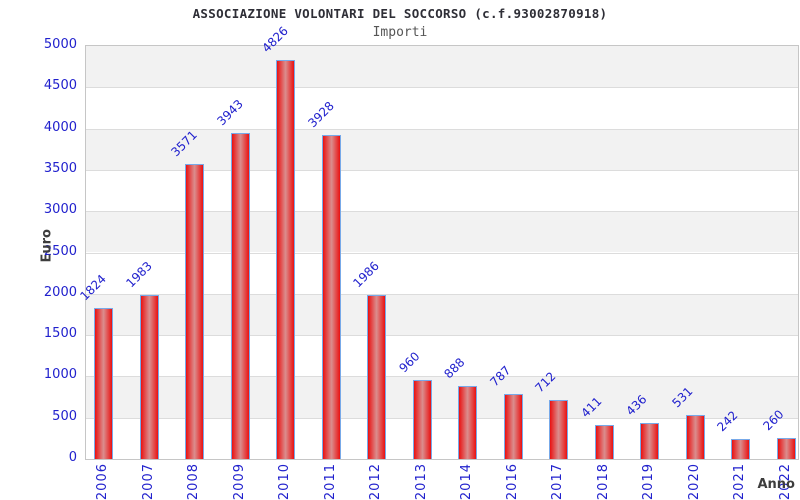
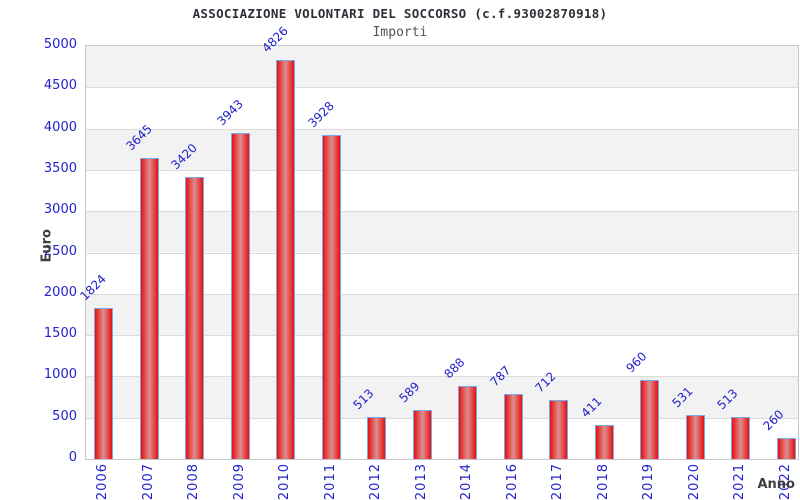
2007: 1983 -> 3645
2008: 3571 -> 3420
2012: 1986 -> 513
2013: 960 -> 589
2019: 436 -> 960
2021: 242 -> 513
